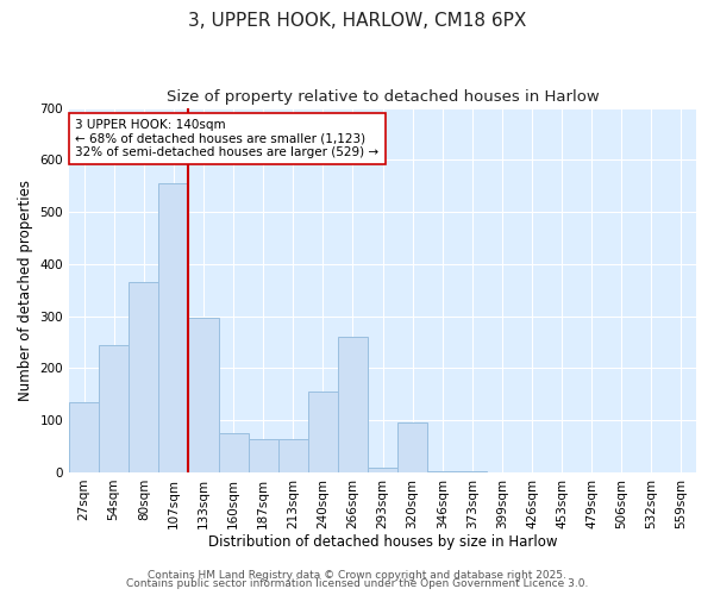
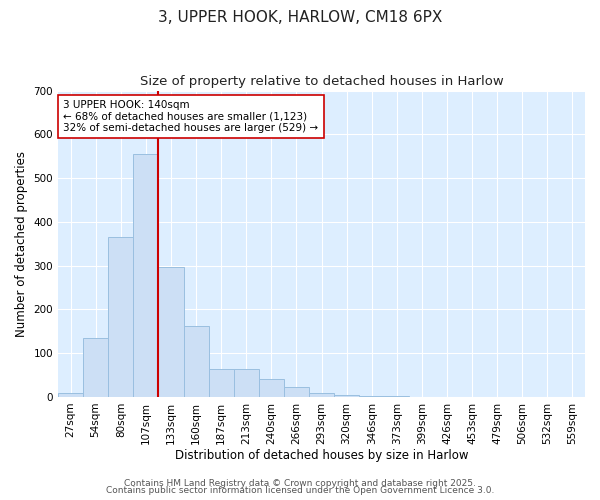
27sqm: 135 -> 8
54sqm: 245 -> 135
160sqm: 75 -> 162
240sqm: 155 -> 40
266sqm: 260 -> 22
320sqm: 95 -> 5
